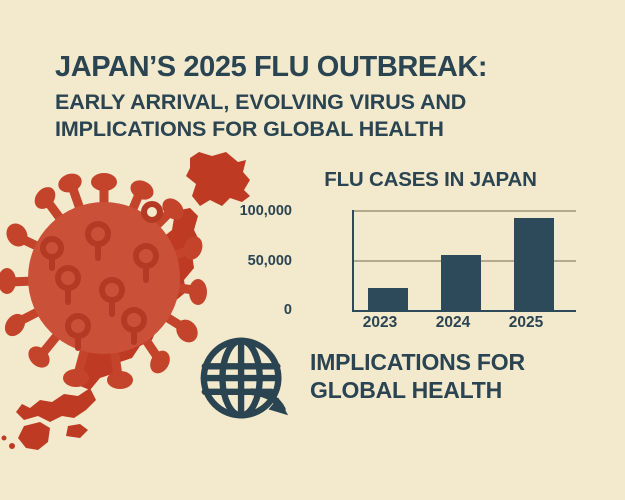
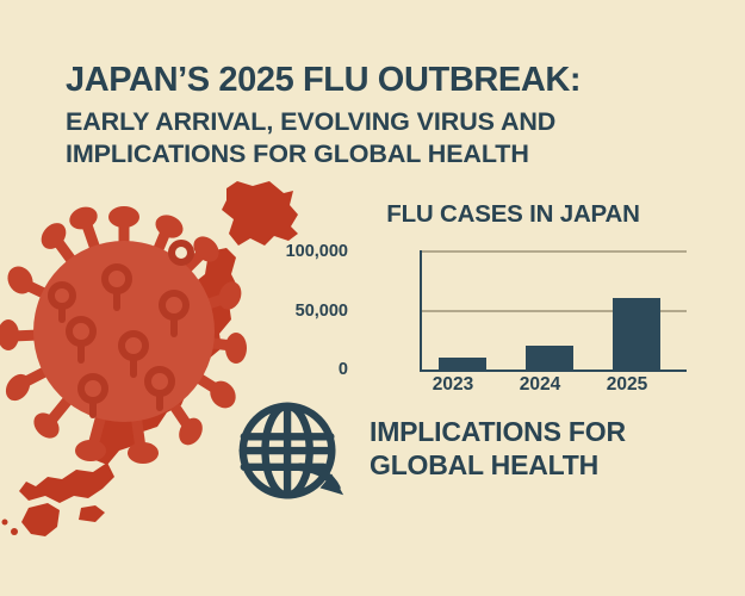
2023: 20000 -> 10000
2024: 60000 -> 20000
2025: 90000 -> 60000
